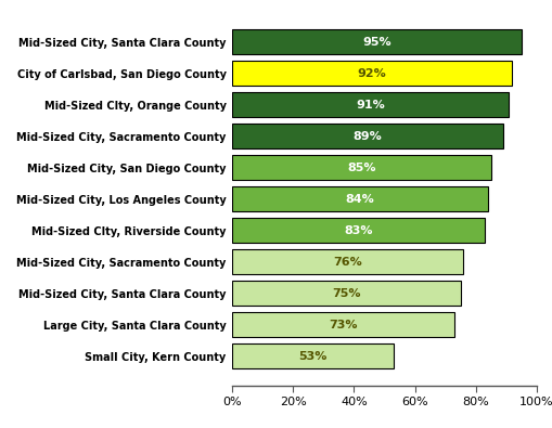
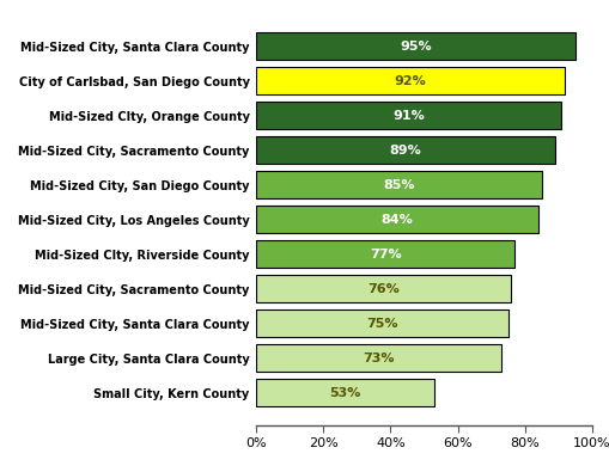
Mid-Sized Clty, Riverside County: 83% -> 77%
